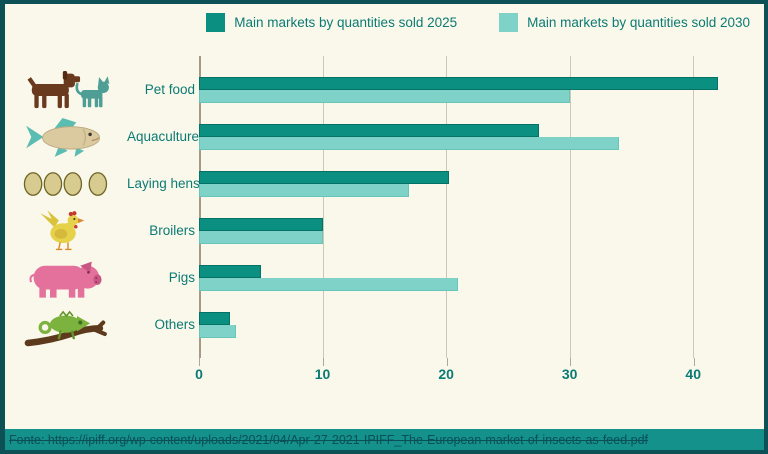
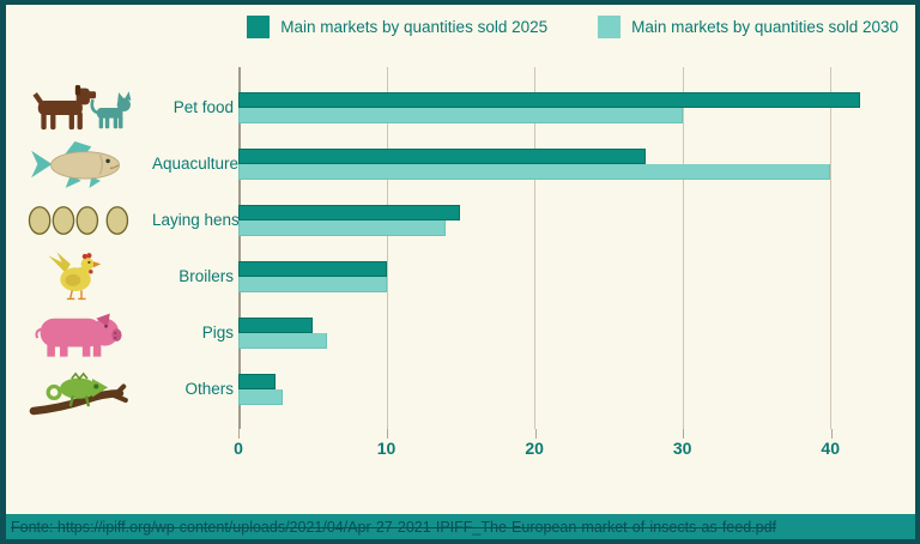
Main markets by quantities sold 2030/Aquaculture: 34 -> 40
Main markets by quantities sold 2025/Laying hens: 20.2 -> 15.0
Main markets by quantities sold 2030/Laying hens: 17 -> 14
Main markets by quantities sold 2030/Pigs: 21 -> 6
